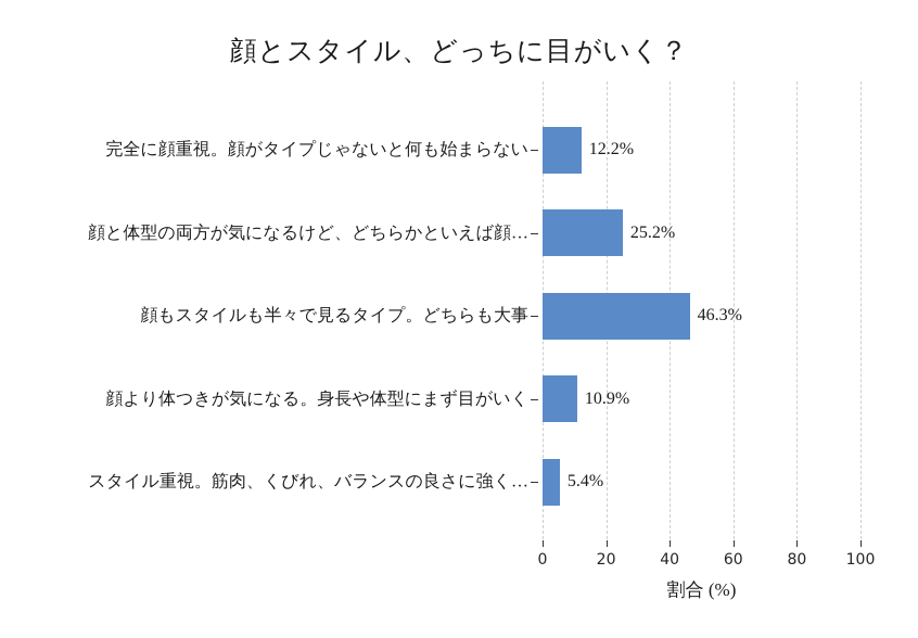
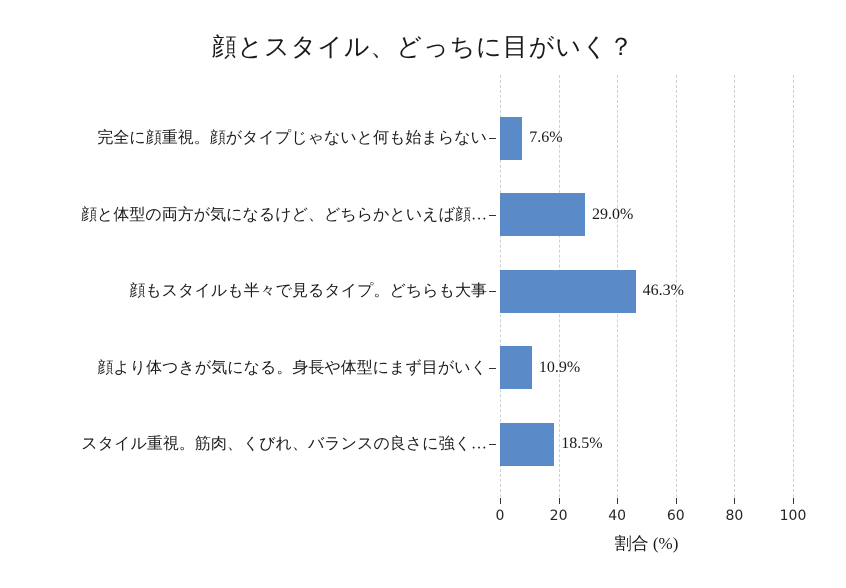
完全に顔重視。顔がタイプじゃないと何も始まらない: 12.2% -> 7.6%
顔と体型の両方が気になるけど、どちらかといえば顔…: 25.2% -> 29.0%
スタイル重視。筋肉、くびれ、バランスの良さに強く…: 5.4% -> 18.5%
